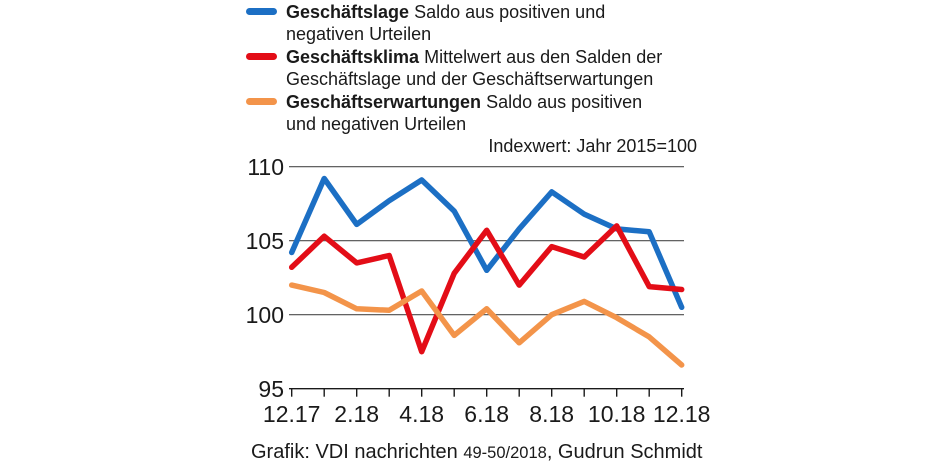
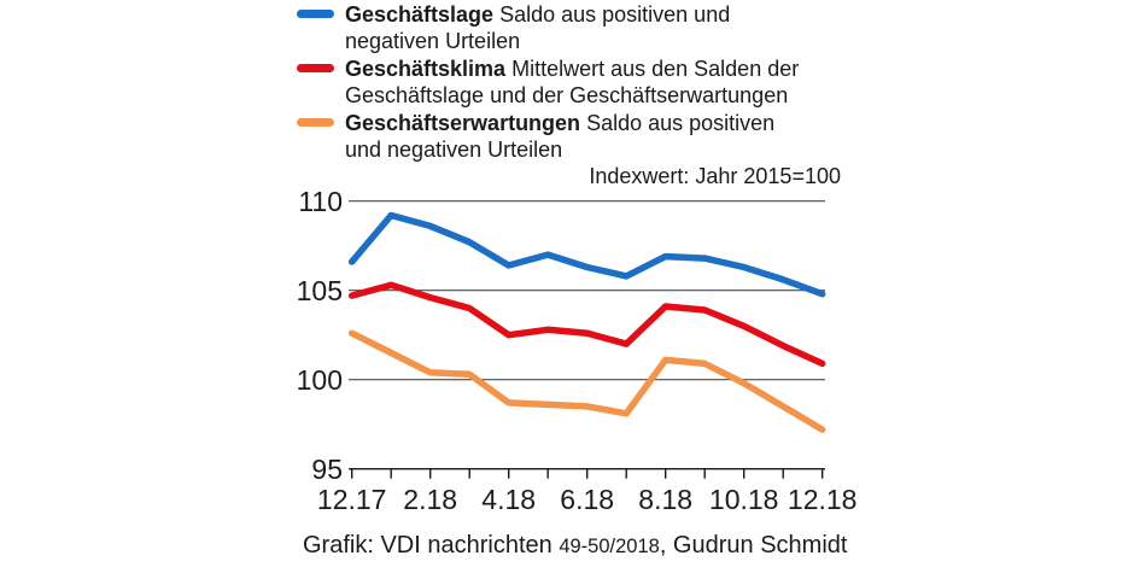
Geschäftslage/12.17: 104.2 -> 106.6
Geschäftsklima/12.17: 103.2 -> 104.7
Geschäftserwartungen/12.17: 102.0 -> 102.6
Geschäftslage/2.18: 106.1 -> 108.6
Geschäftsklima/2.18: 103.5 -> 104.6
Geschäftslage/4.18: 109.1 -> 106.4
Geschäftsklima/4.18: 97.5 -> 102.5
Geschäftserwartungen/4.18: 101.6 -> 98.7
Geschäftslage/6.18: 103.0 -> 106.3
Geschäftsklima/6.18: 105.7 -> 102.6
Geschäftserwartungen/6.18: 100.4 -> 98.5
Geschäftslage/8.18: 108.3 -> 106.9
Geschäftsklima/8.18: 104.6 -> 104.1
Geschäftserwartungen/8.18: 100.0 -> 101.1
Geschäftslage/10.18: 105.8 -> 106.3
Geschäftsklima/10.18: 106.0 -> 103.0
Geschäftslage/12.18: 100.5 -> 104.8
Geschäftsklima/12.18: 101.7 -> 100.9
Geschäftserwartungen/12.18: 96.6 -> 97.2
